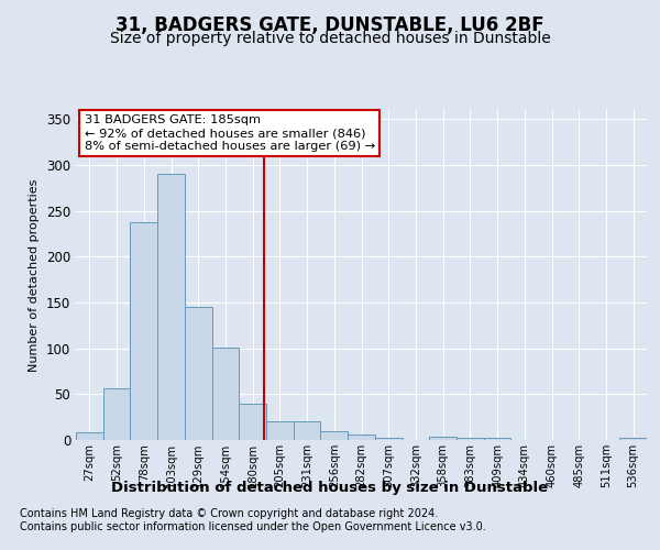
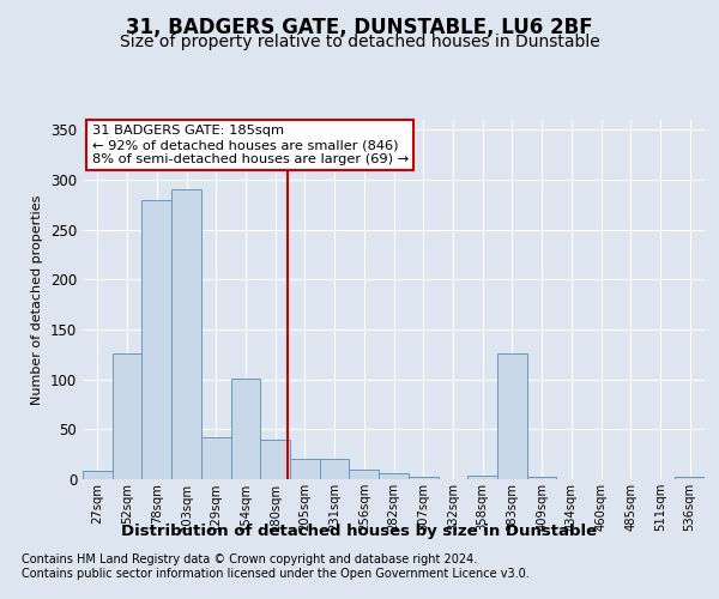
52sqm: 57 -> 126
78sqm: 238 -> 280
129sqm: 145 -> 42
383sqm: 2 -> 126
